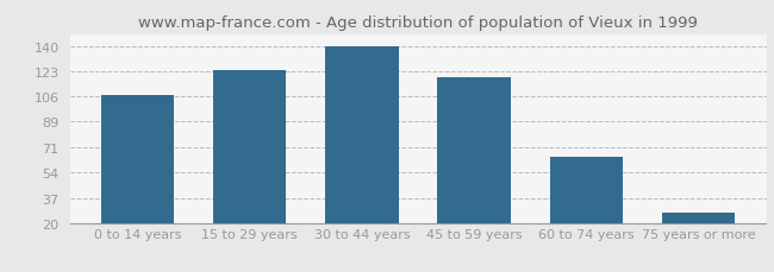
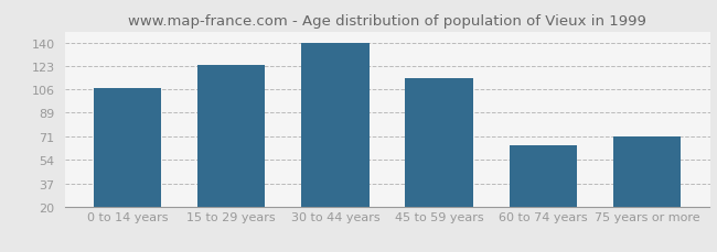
45 to 59 years: 119 -> 114
75 years or more: 27 -> 71
